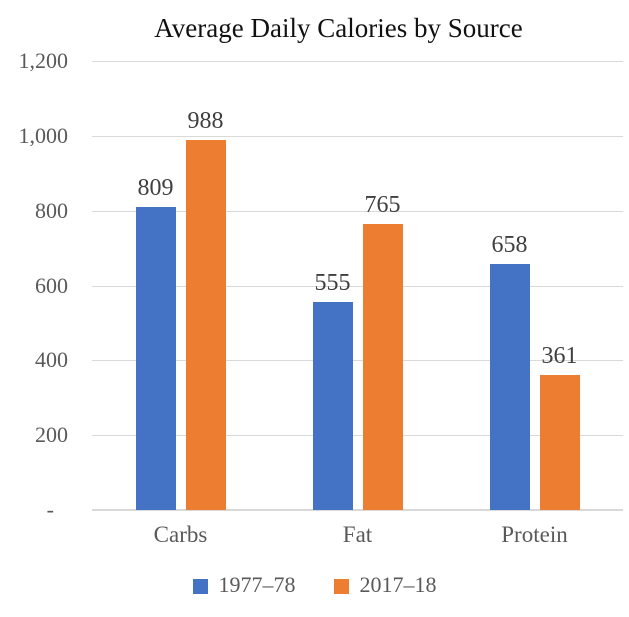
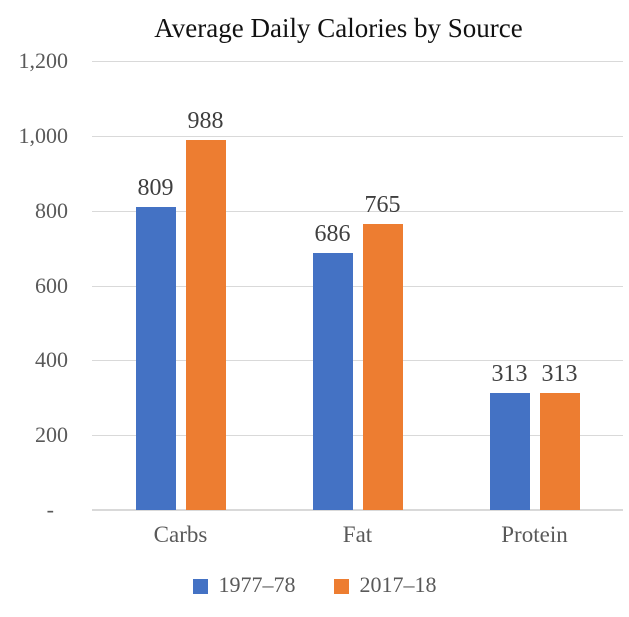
1977–78/Fat: 555 -> 686
1977–78/Protein: 658 -> 313
2017–18/Protein: 361 -> 313
